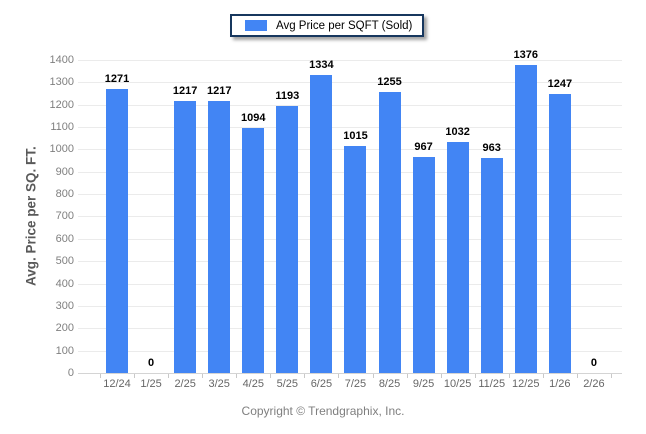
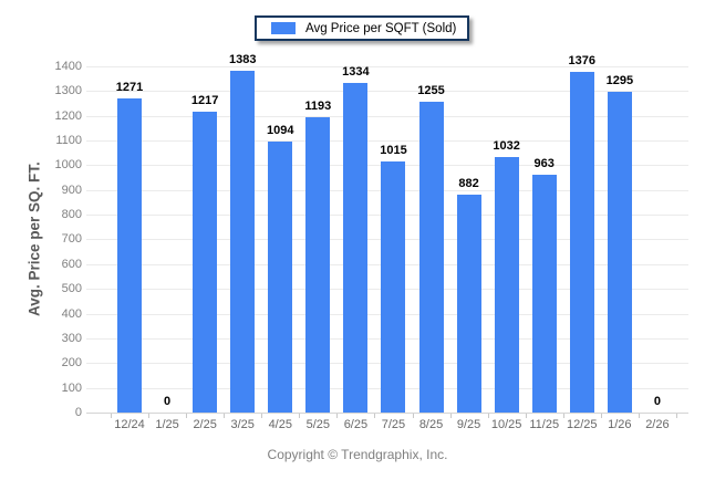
3/25: 1217 -> 1383
9/25: 967 -> 882
1/26: 1247 -> 1295
